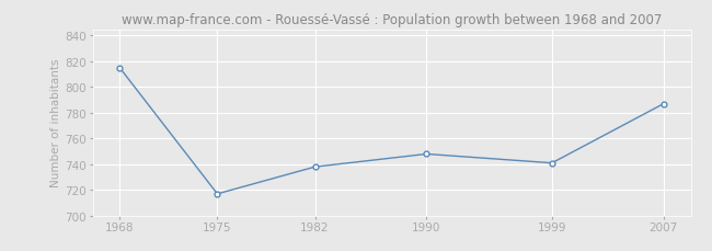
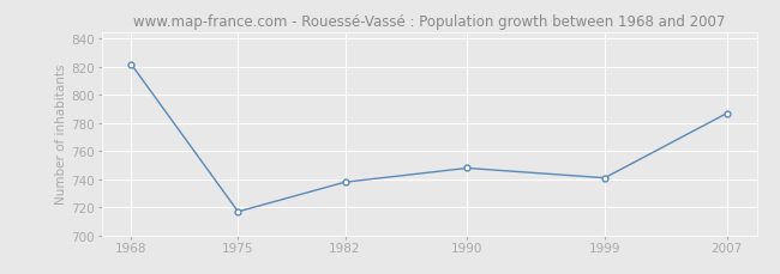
1968: 815 -> 822
